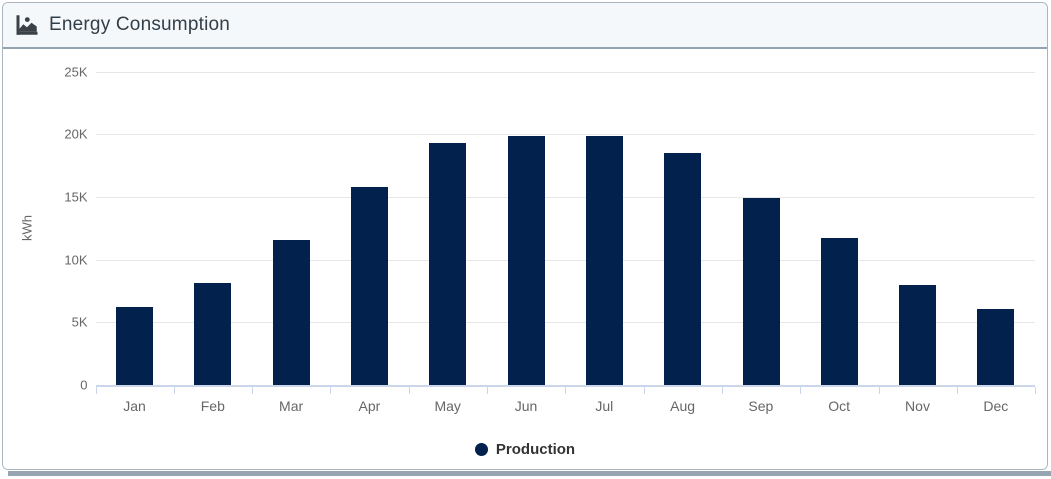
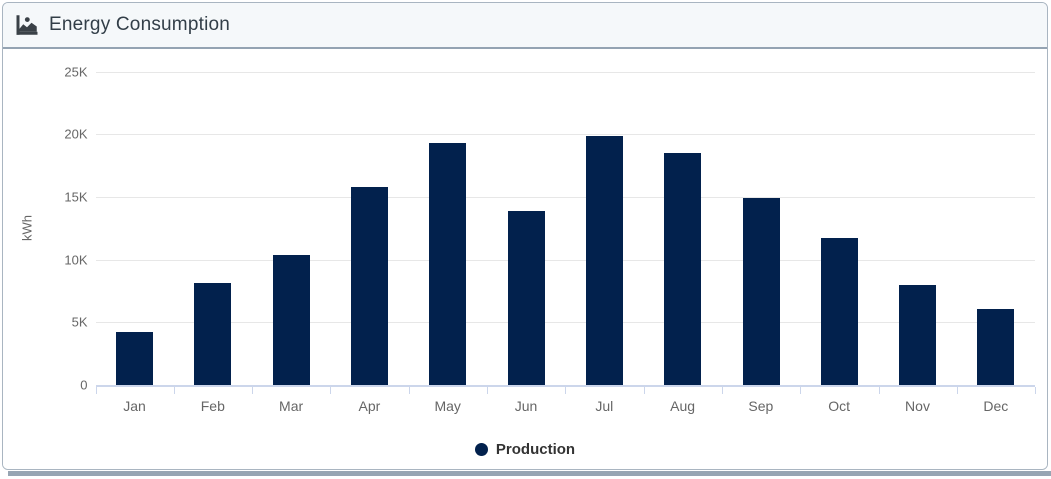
Jan: 6.2K -> 4.2K
Mar: 11.6K -> 10.4K
Jun: 19.9K -> 13.9K
